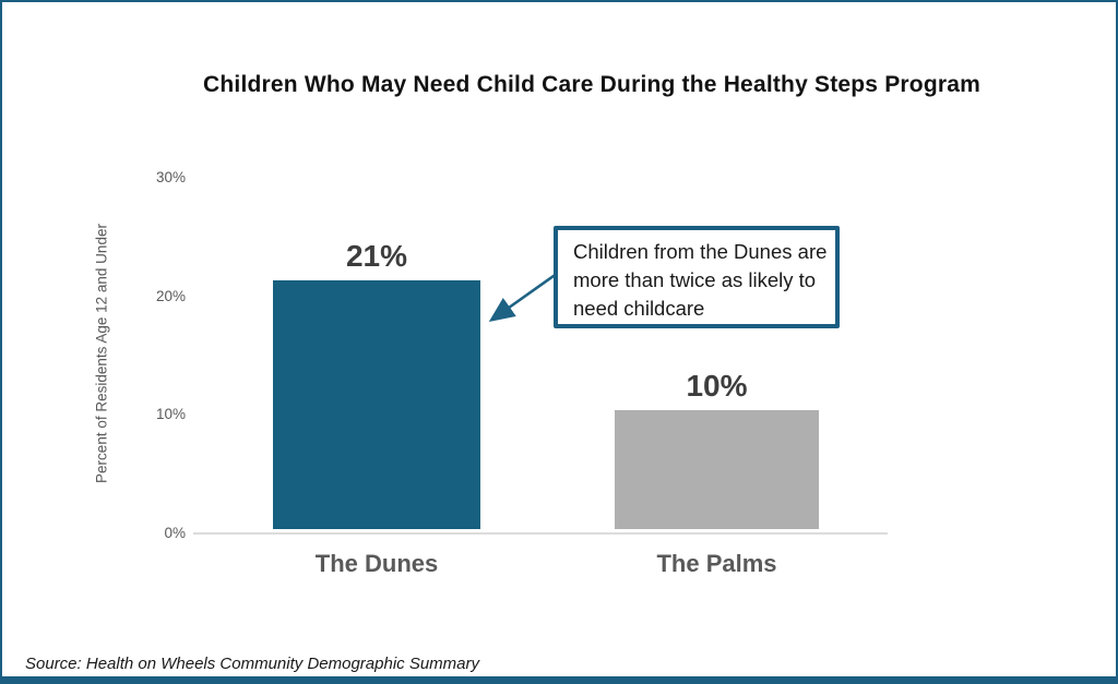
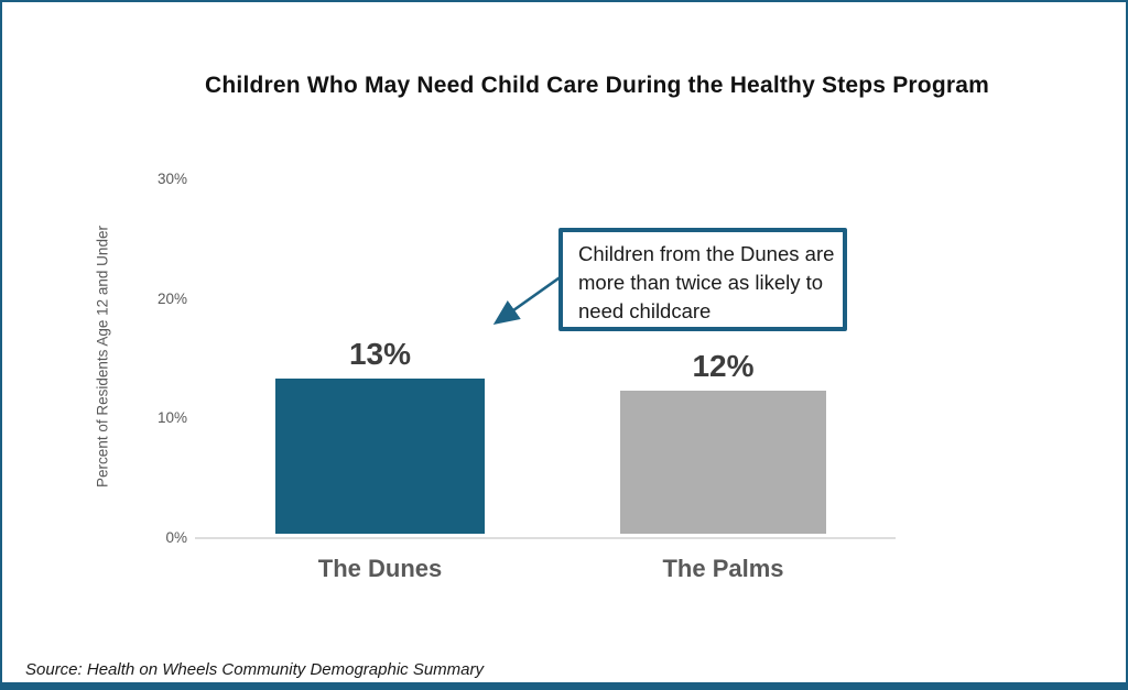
The Dunes: 21% -> 13%
The Palms: 10% -> 12%
